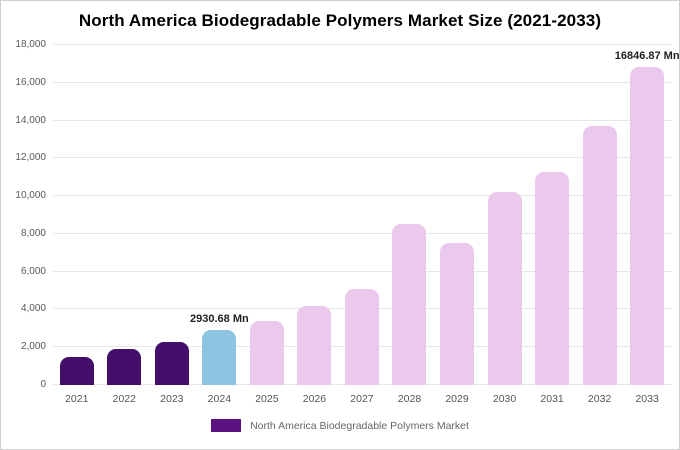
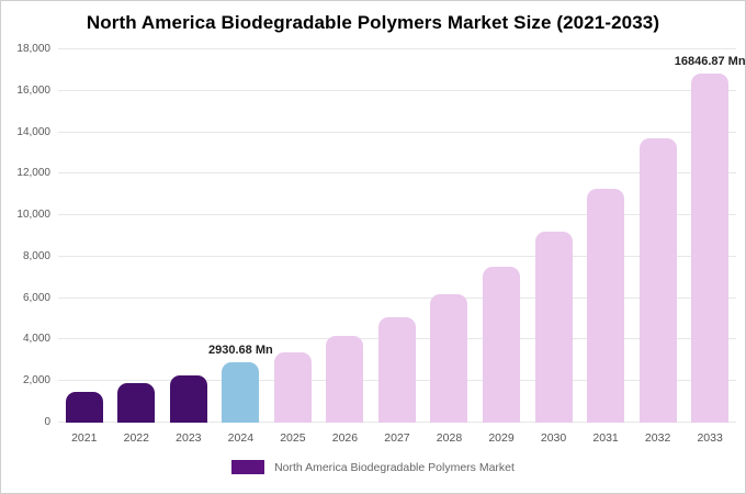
2028: 8500 -> 6200
2030: 10200 -> 9200
